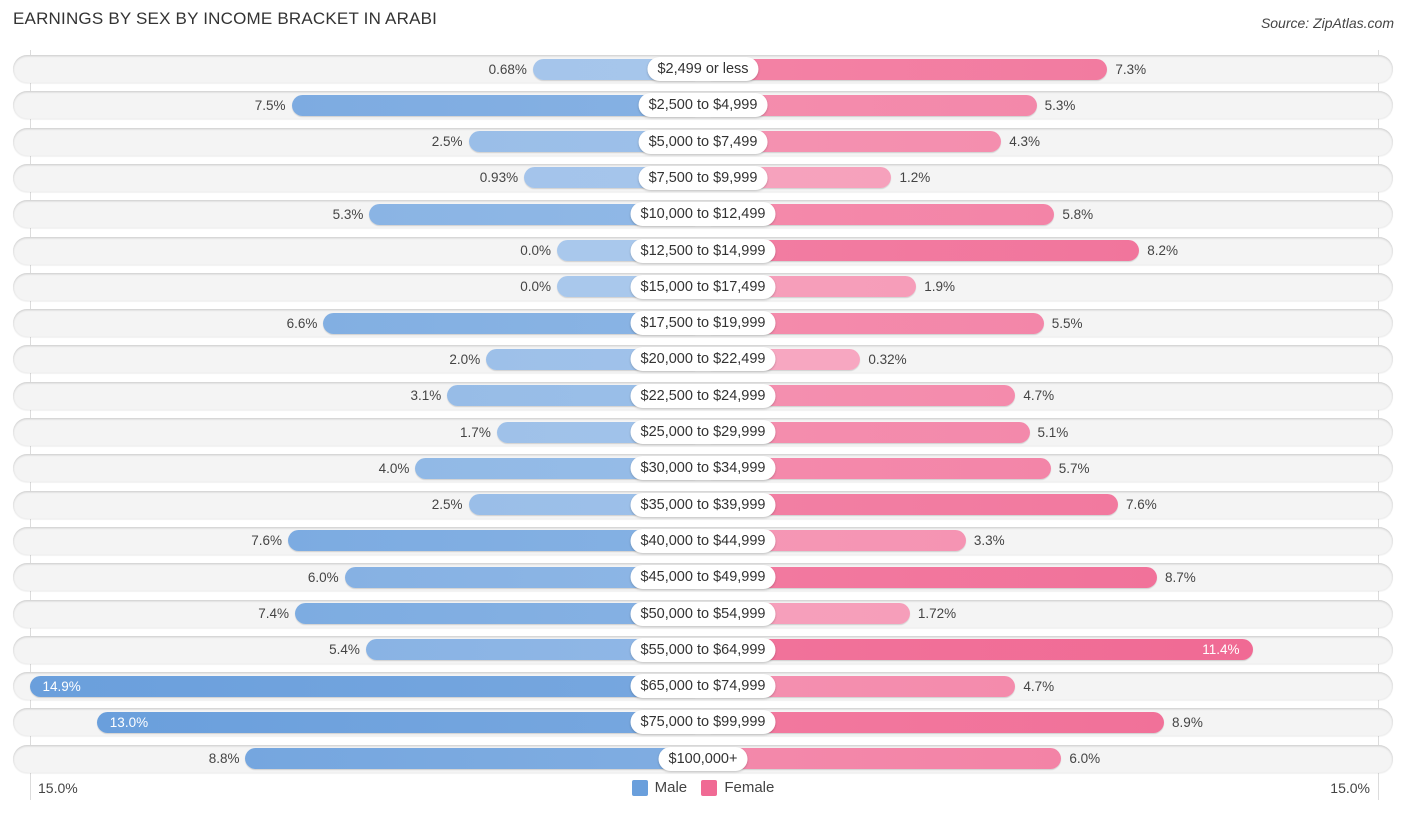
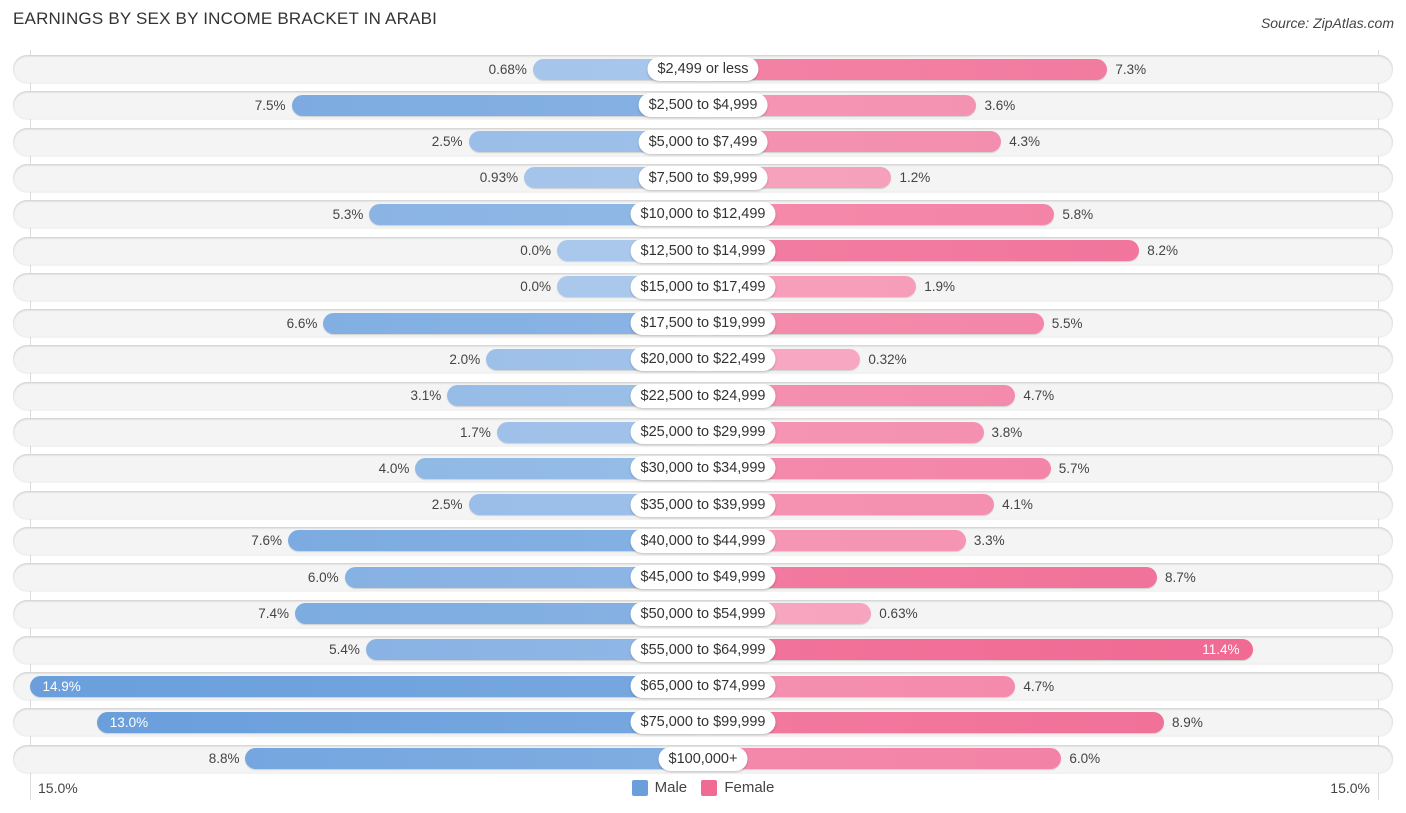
Female/$2,500 to $4,999: 5.3% -> 3.6%
Female/$25,000 to $29,999: 5.1% -> 3.8%
Female/$35,000 to $39,999: 7.6% -> 4.1%
Female/$50,000 to $54,999: 1.72% -> 0.63%
